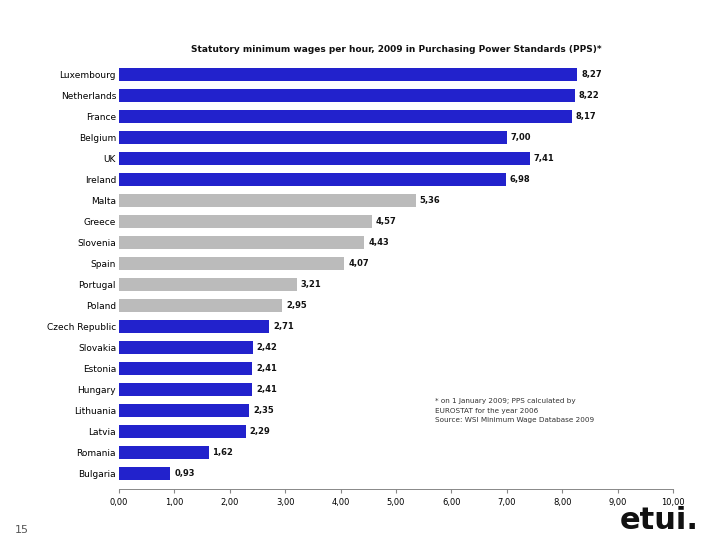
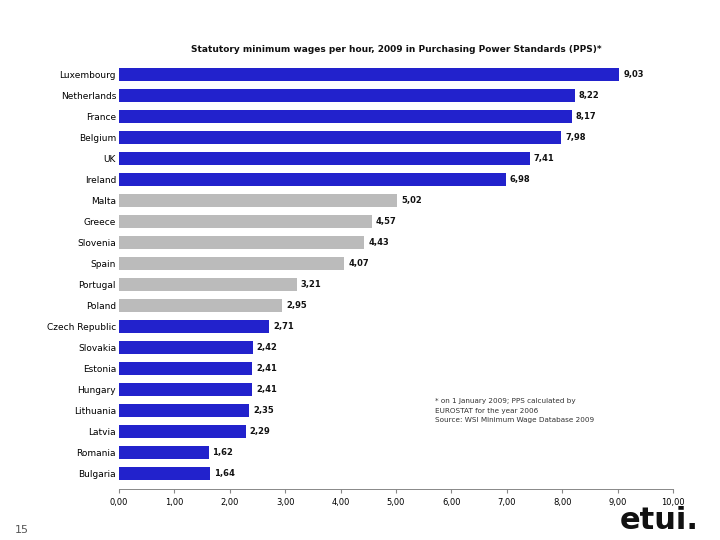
Luxembourg: 8,27 -> 9,03
Belgium: 7,00 -> 7,98
Malta: 5,36 -> 5,02
Bulgaria: 0,93 -> 1,64
